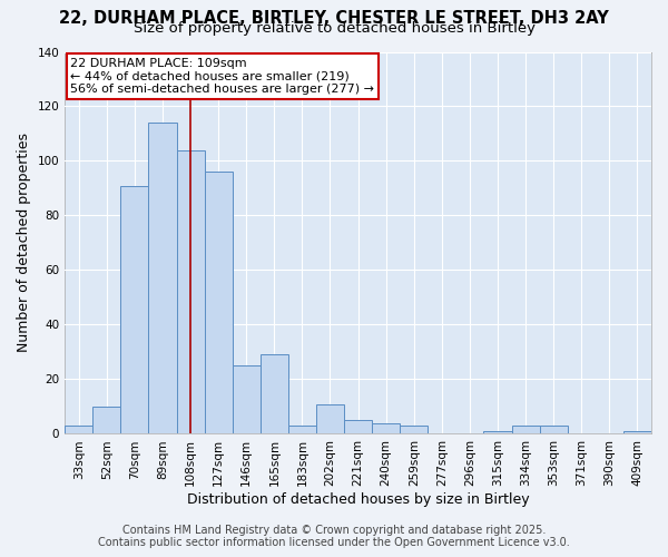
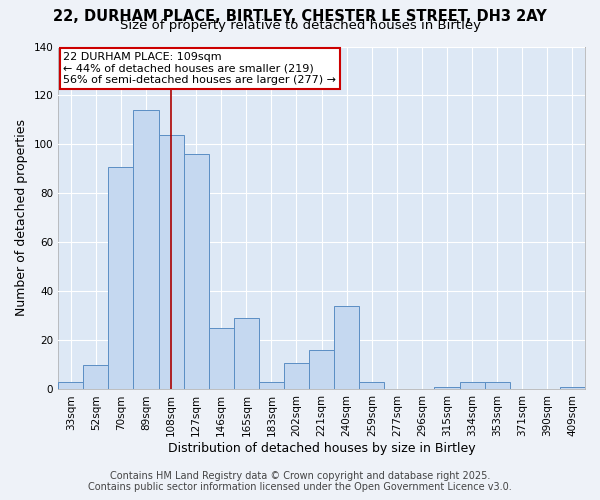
221sqm: 5 -> 16
240sqm: 4 -> 34
